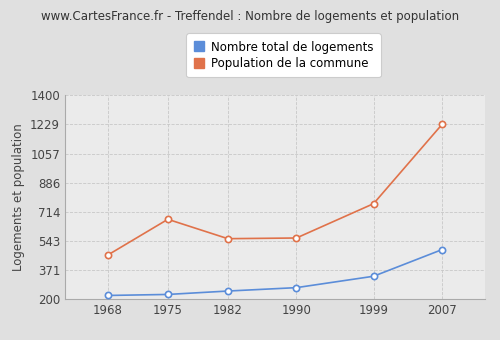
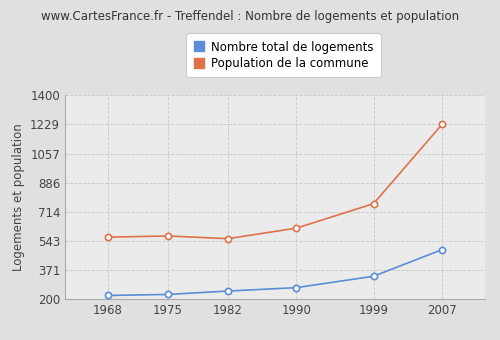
Population de la commune/1968: 460 -> 560
Population de la commune/1975: 670 -> 570
Population de la commune/1990: 560 -> 620
